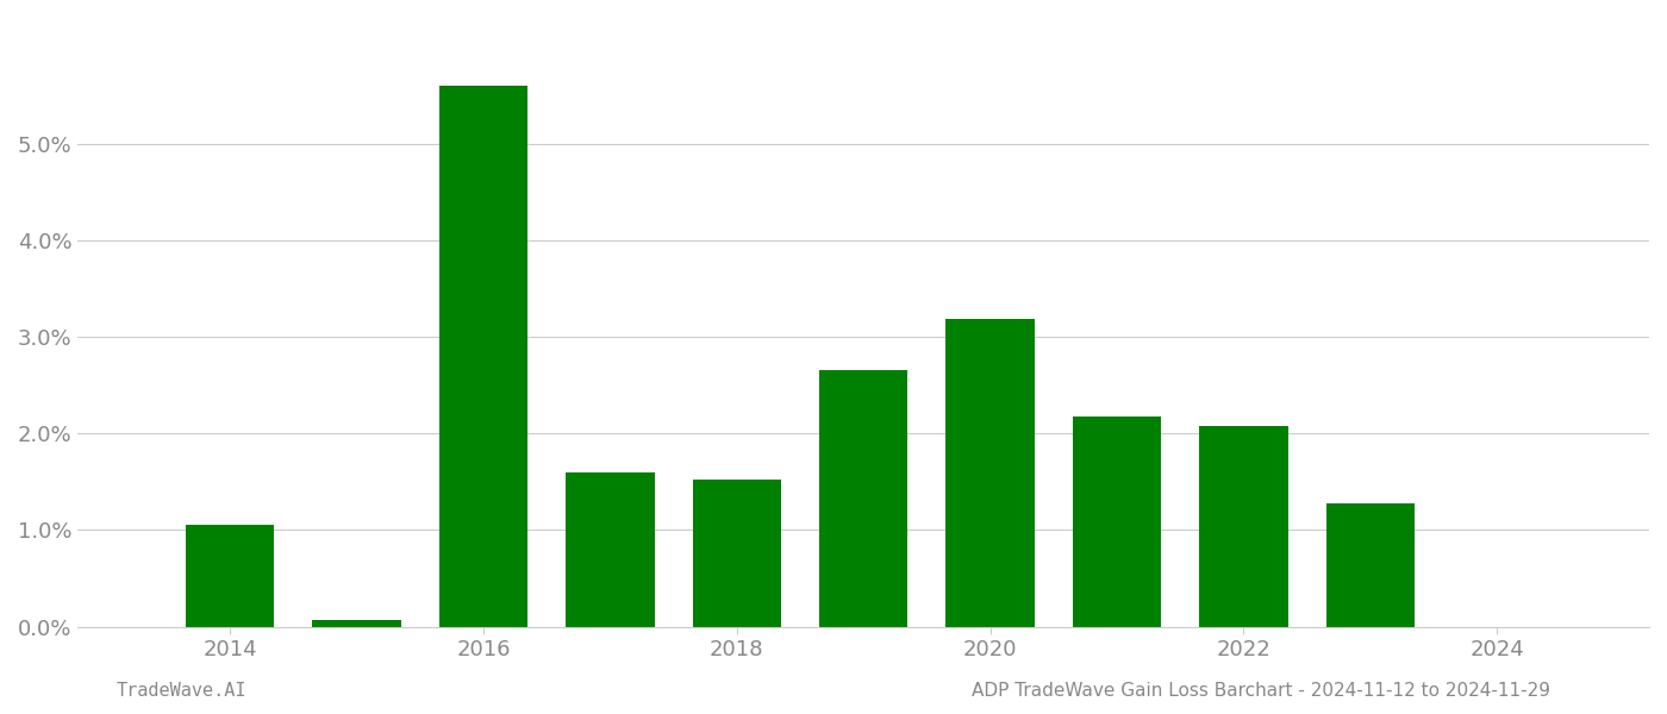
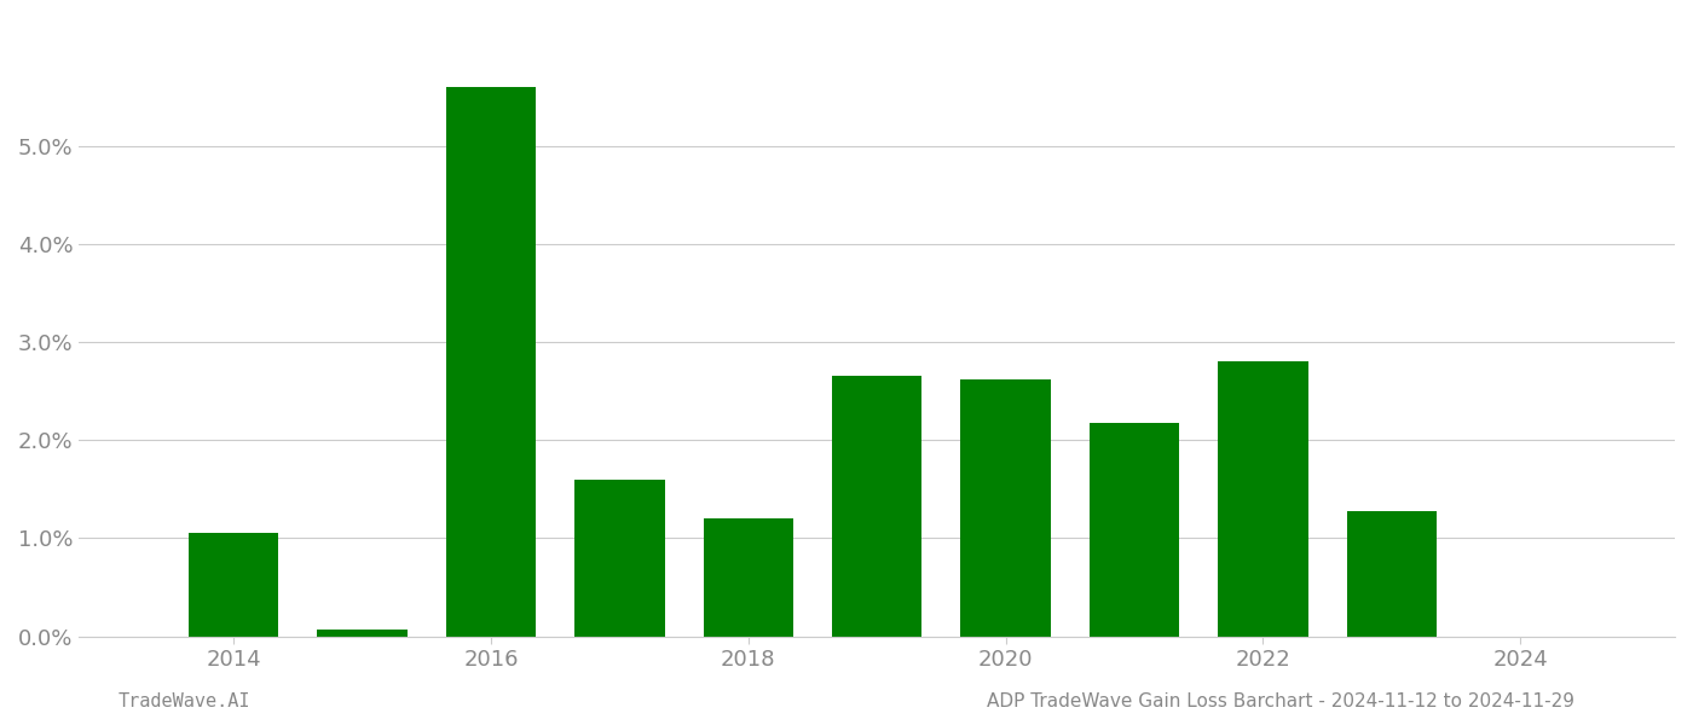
2018: 1.52% -> 1.20%
2020: 3.18% -> 2.62%
2022: 2.08% -> 2.80%
